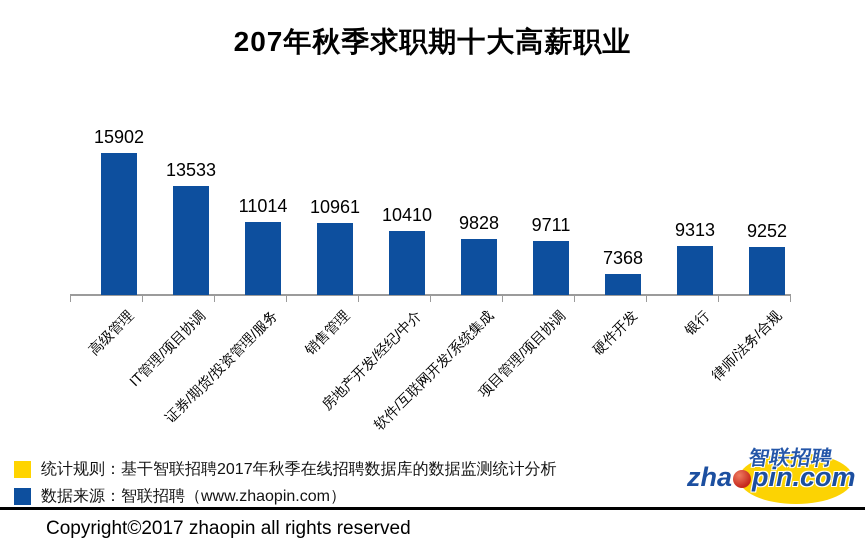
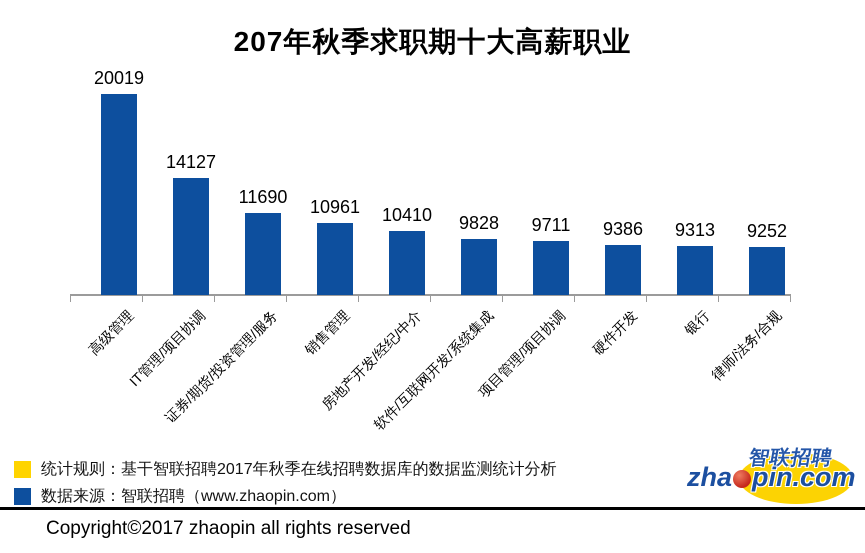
高级管理: 15902 -> 20019
IT管理/项目协调: 13533 -> 14127
证券/期货/投资管理/服务: 11014 -> 11690
硬件开发: 7368 -> 9386
